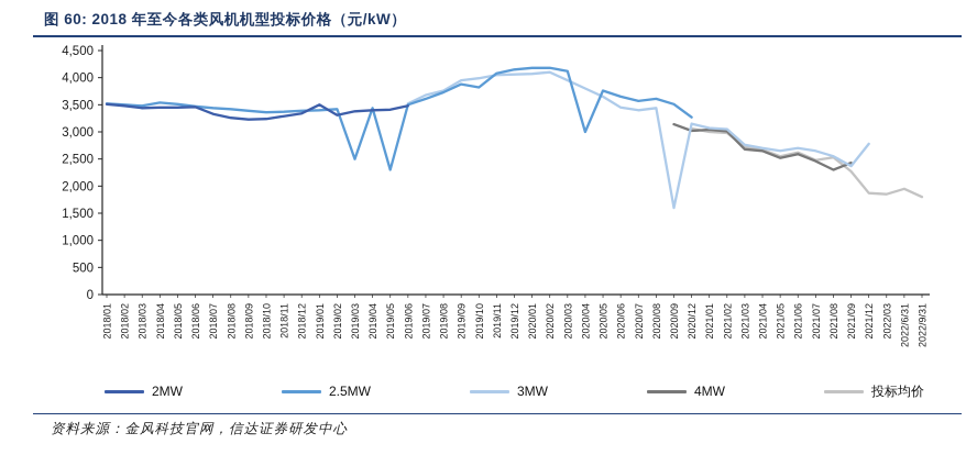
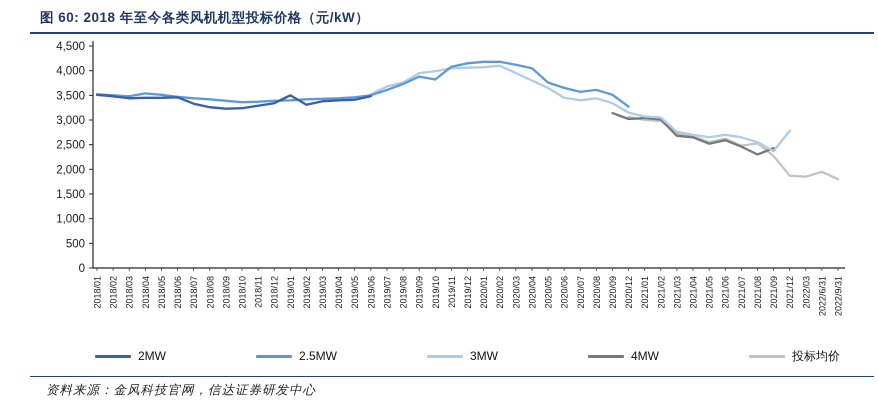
2.5MW/2019/03: 2500 -> 3400
2.5MW/2019/05: 2300 -> 3500
2.5MW/2020/04: 3000 -> 4000
3MW/2020/09: 1600 -> 3300
